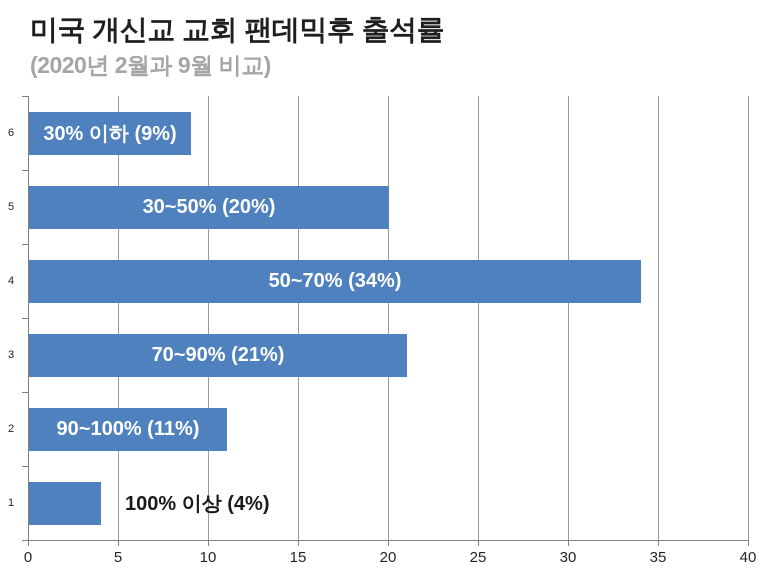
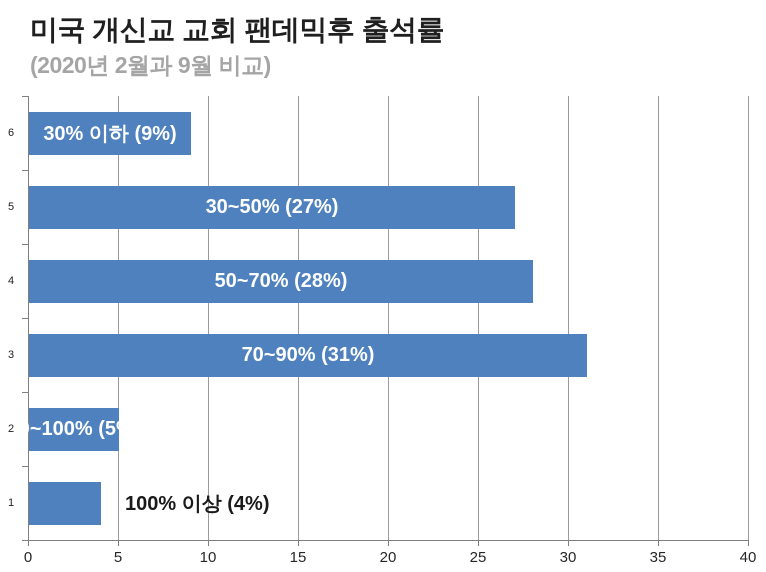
5: 20% -> 27%
4: 34% -> 28%
3: 21% -> 31%
2: 11% -> 5%
